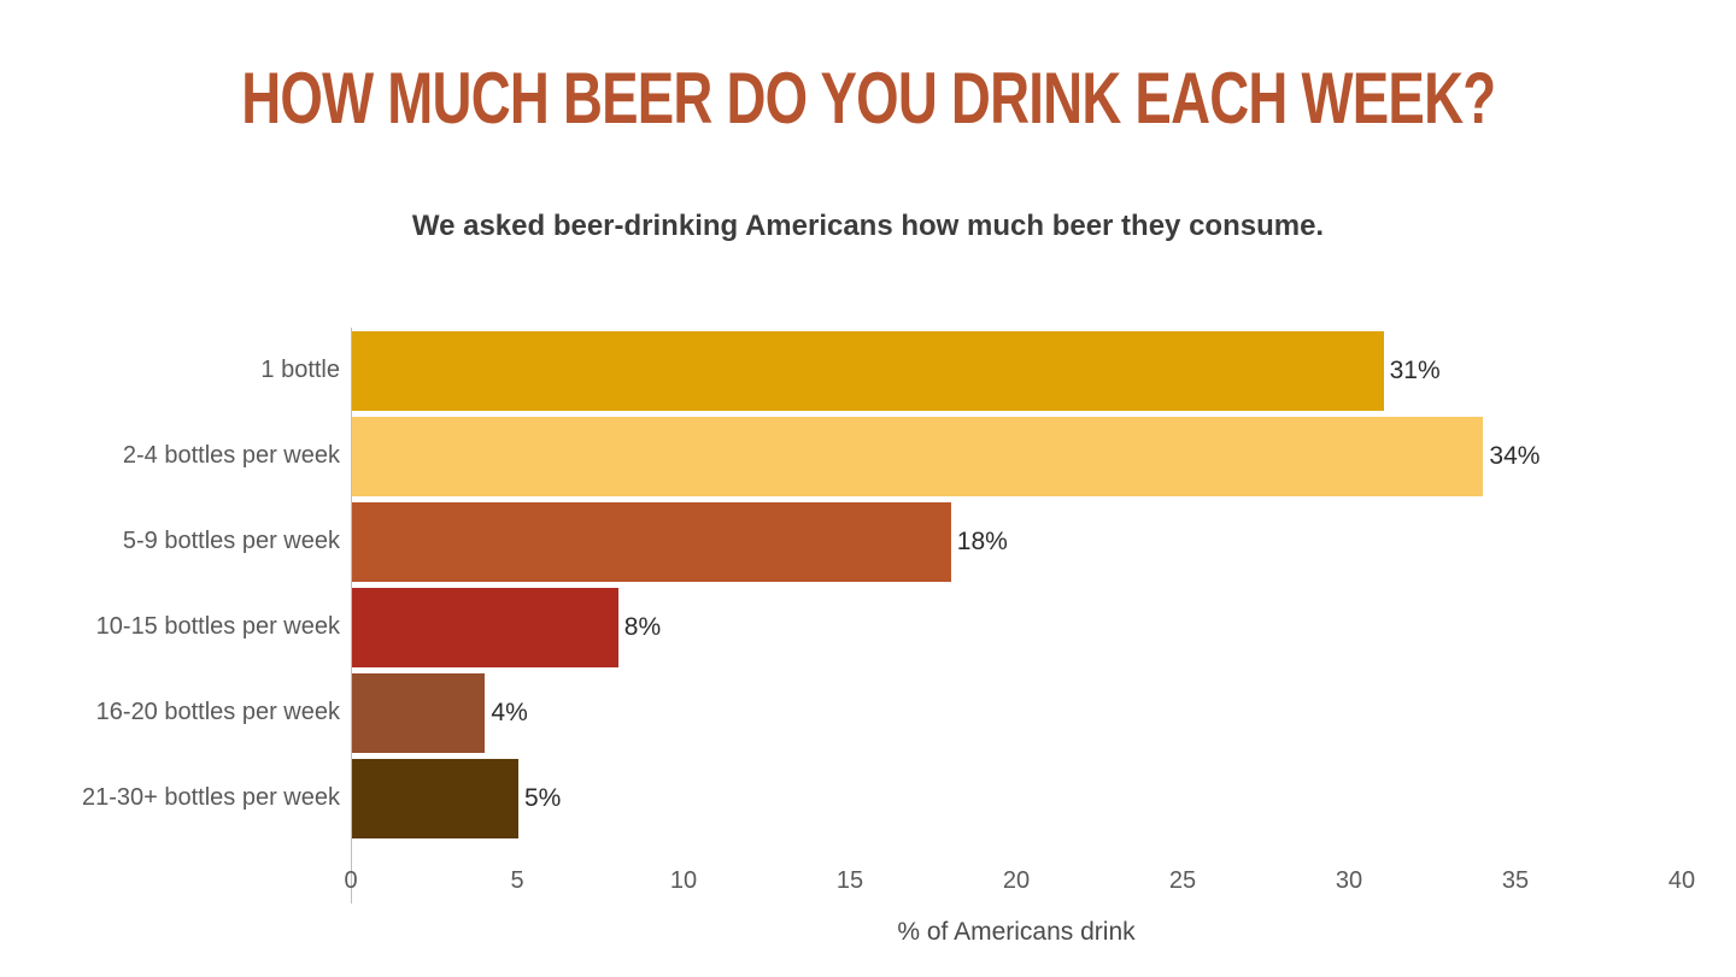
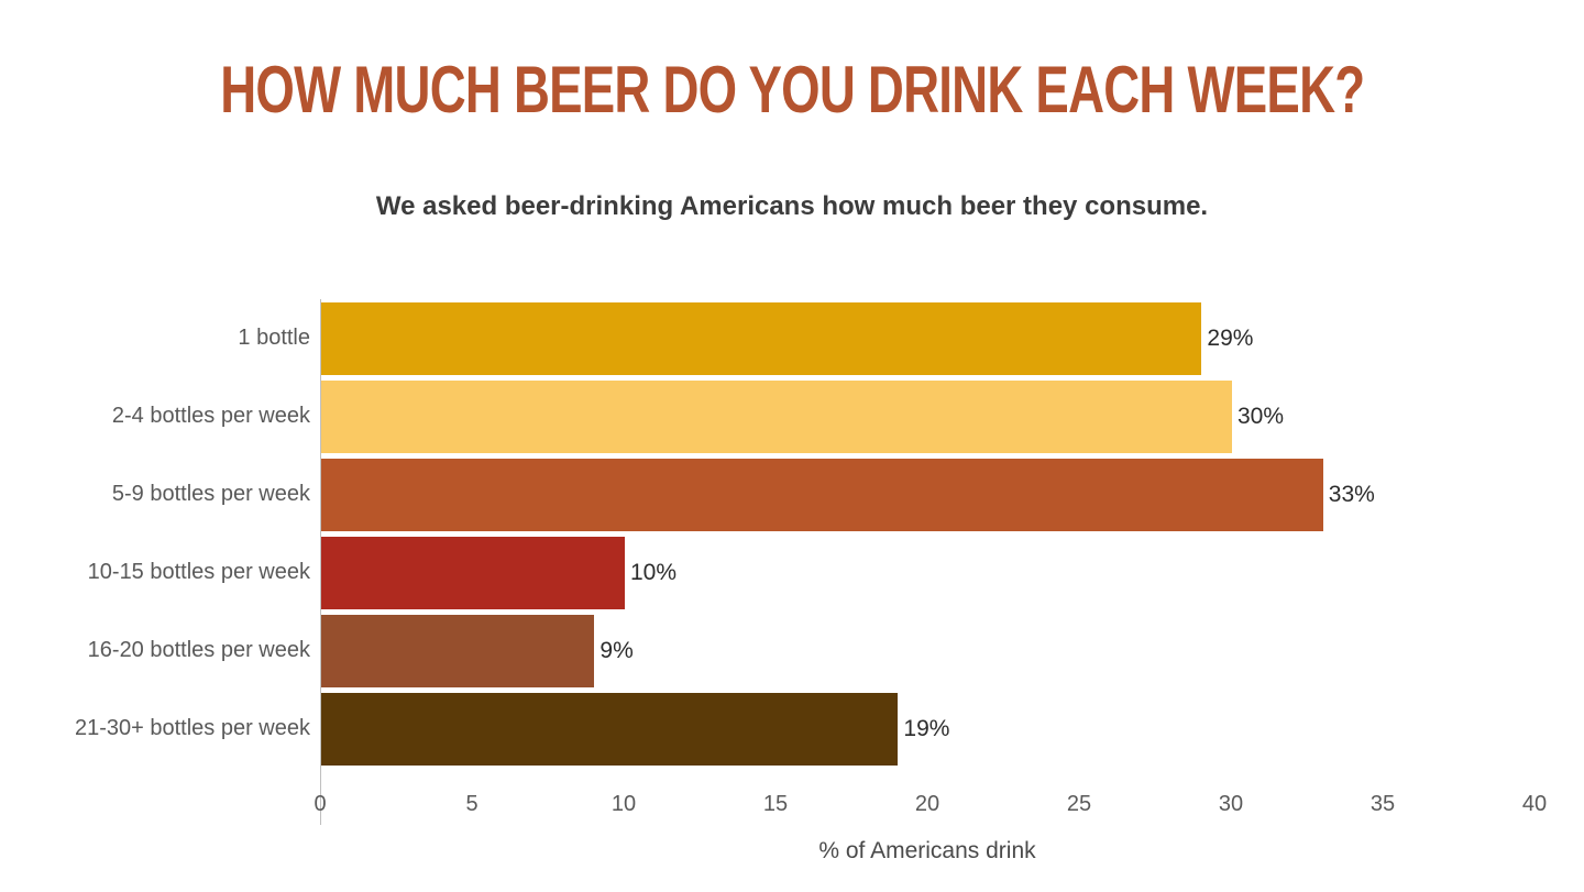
1 bottle: 31% -> 29%
2-4 bottles per week: 34% -> 30%
5-9 bottles per week: 18% -> 33%
10-15 bottles per week: 8% -> 10%
16-20 bottles per week: 4% -> 9%
21-30+ bottles per week: 5% -> 19%
